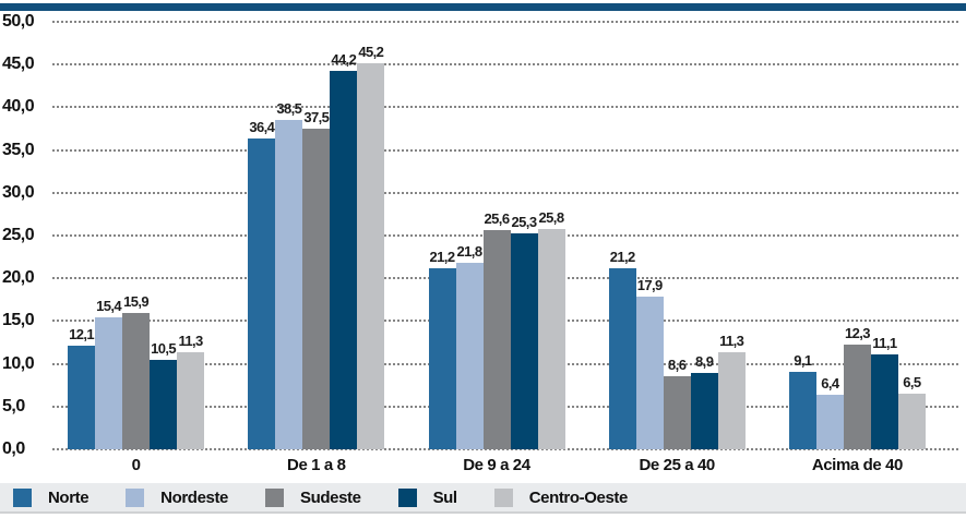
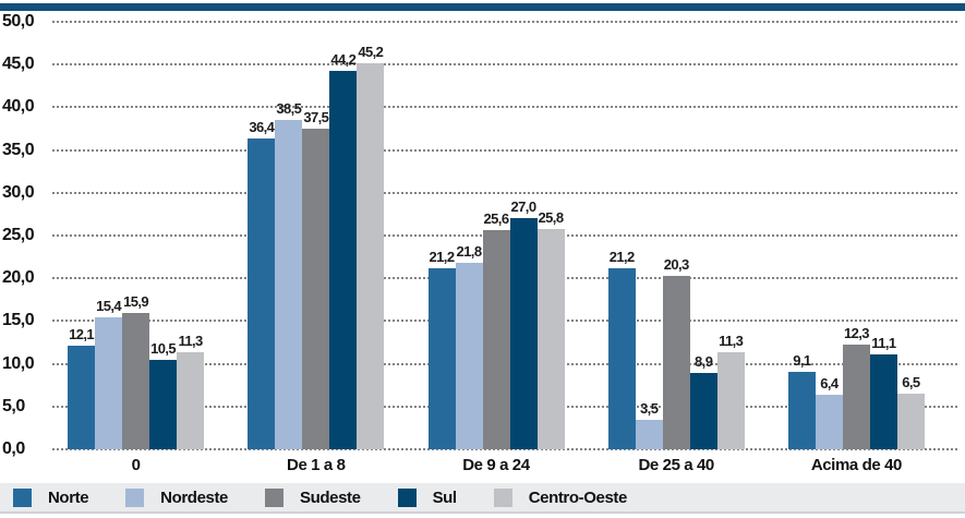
Sul/De 9 a 24: 25,3 -> 27,0
Nordeste/De 25 a 40: 17,9 -> 3,5
Sudeste/De 25 a 40: 8,6 -> 20,3
